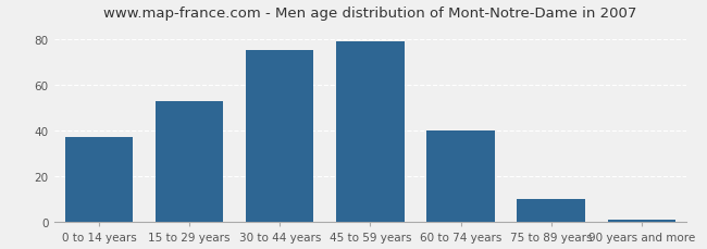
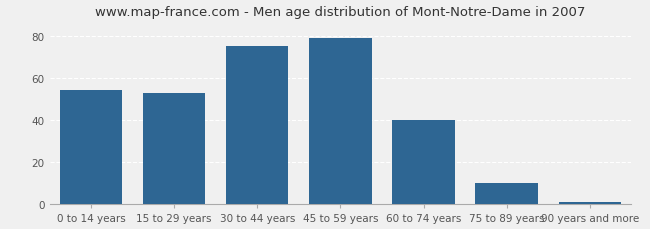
0 to 14 years: 37 -> 54
